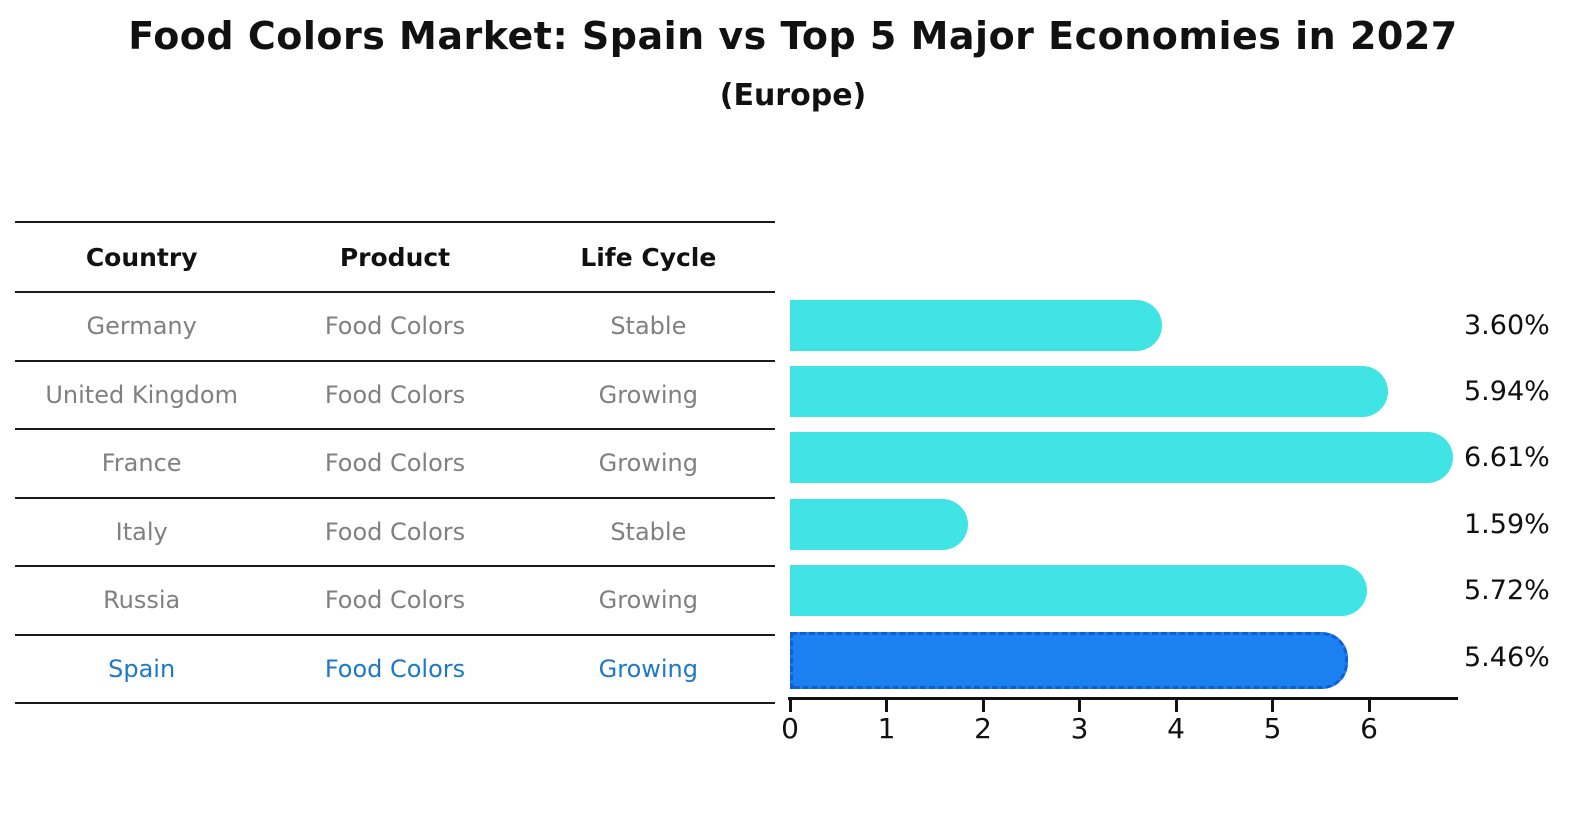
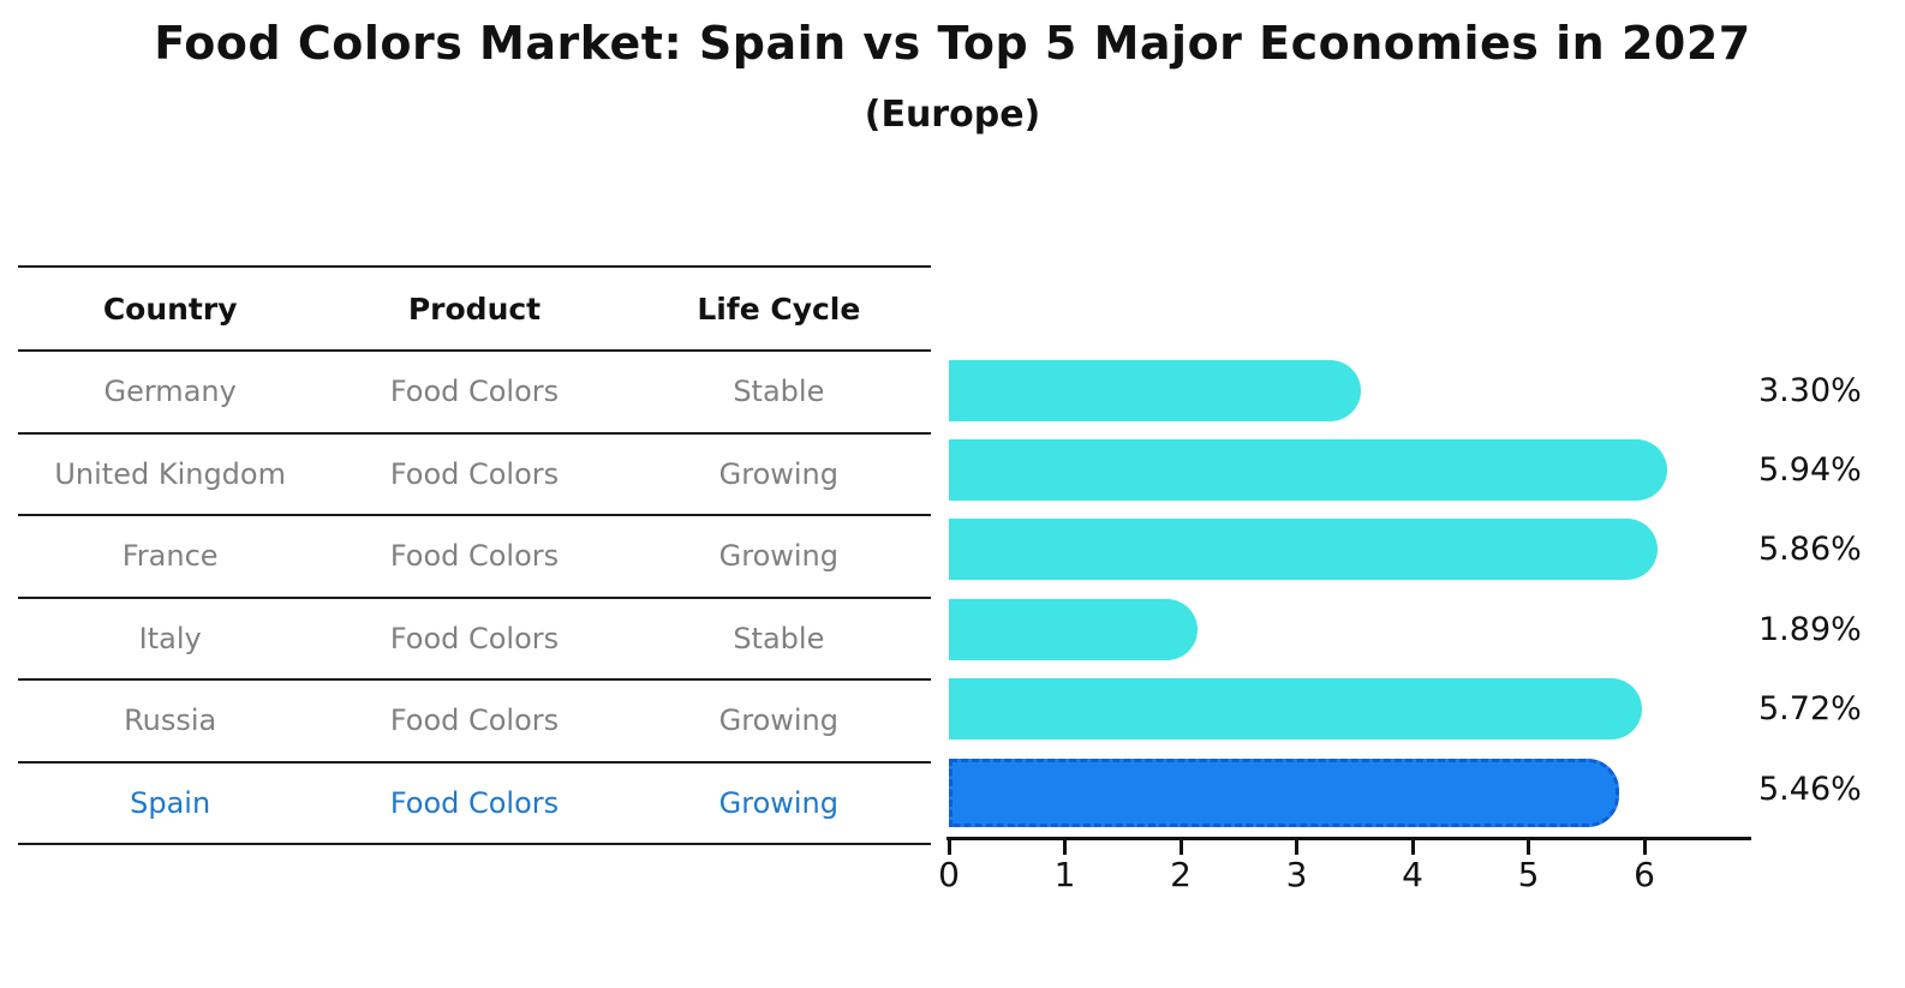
Germany: 3.60% -> 3.30%
France: 6.61% -> 5.86%
Italy: 1.59% -> 1.89%
